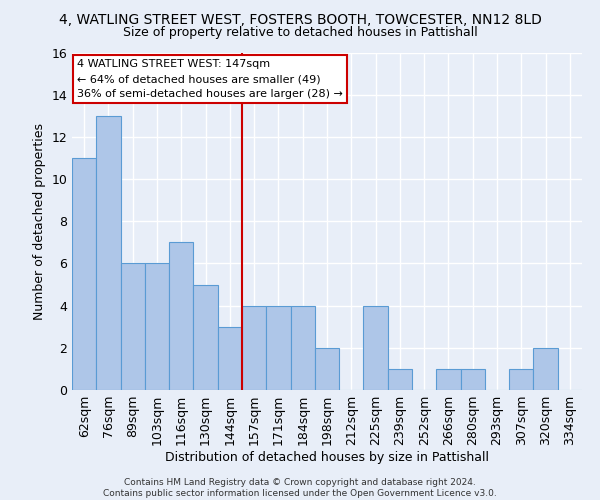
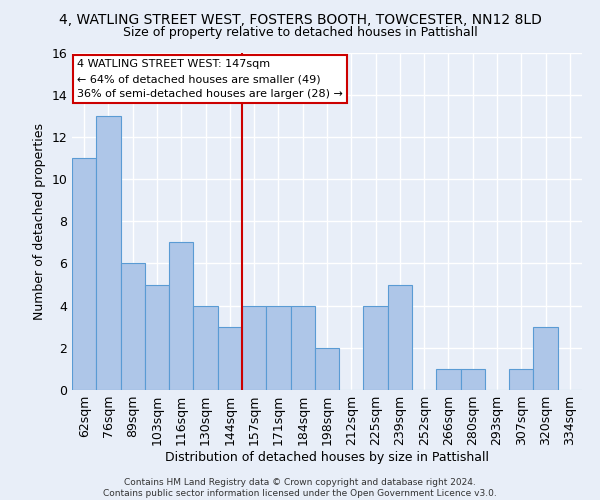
103sqm: 6 -> 5
130sqm: 5 -> 4
239sqm: 1 -> 5
320sqm: 2 -> 3
